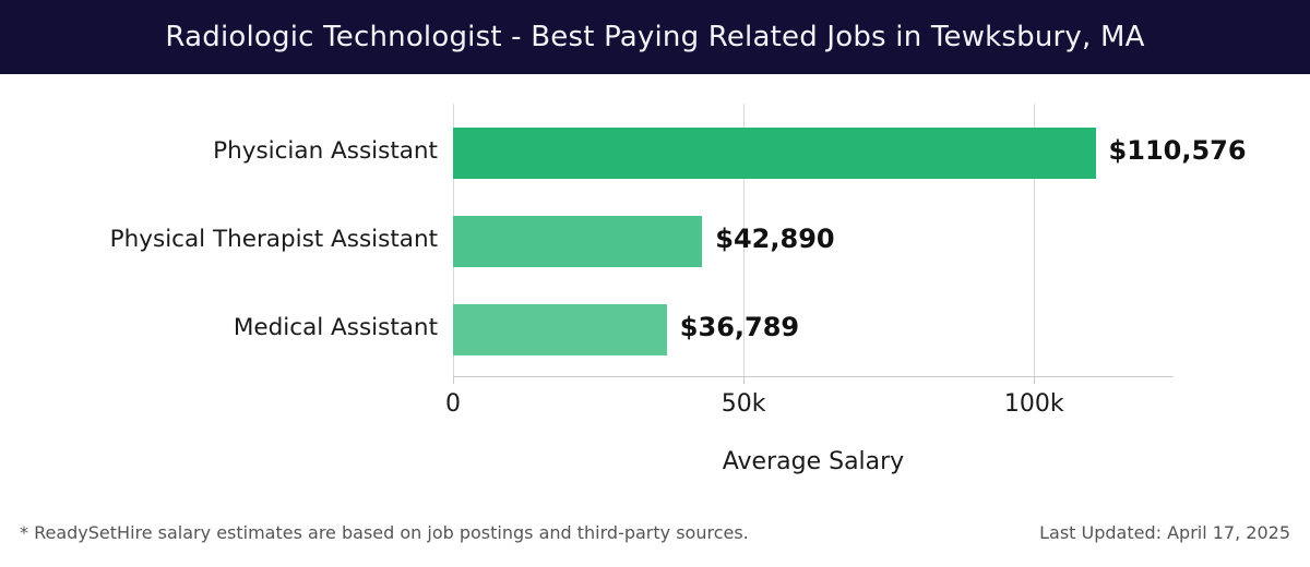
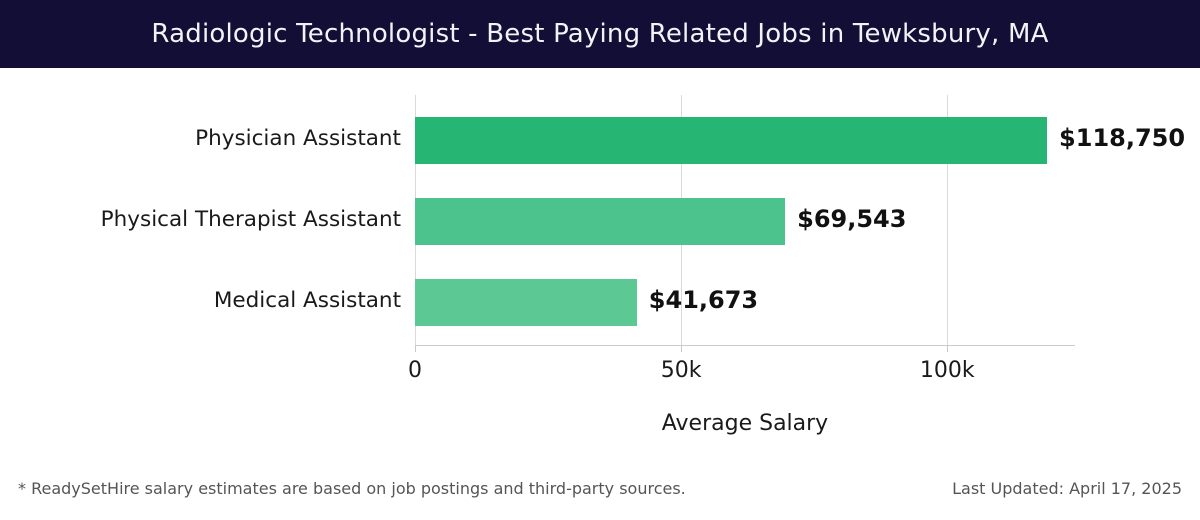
Physician Assistant: $110,576 -> $118,750
Physical Therapist Assistant: $42,890 -> $69,543
Medical Assistant: $36,789 -> $41,673
